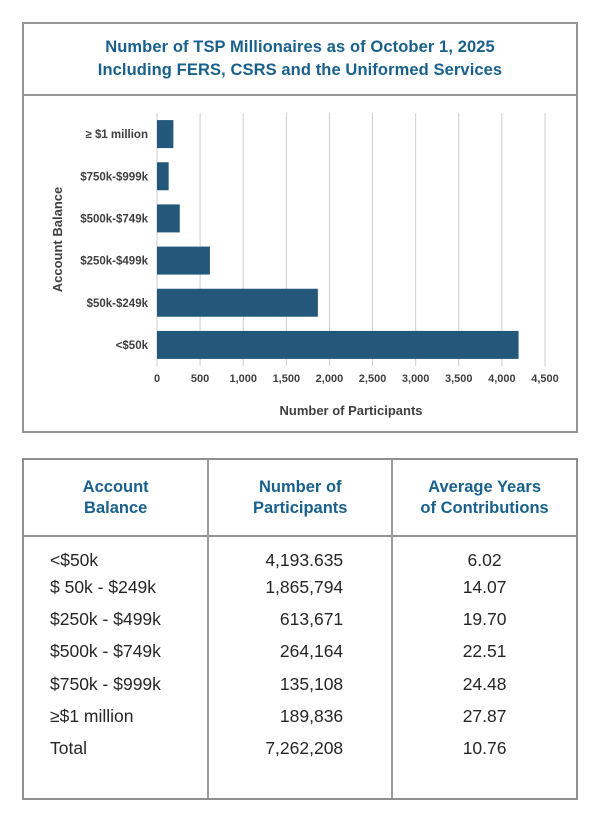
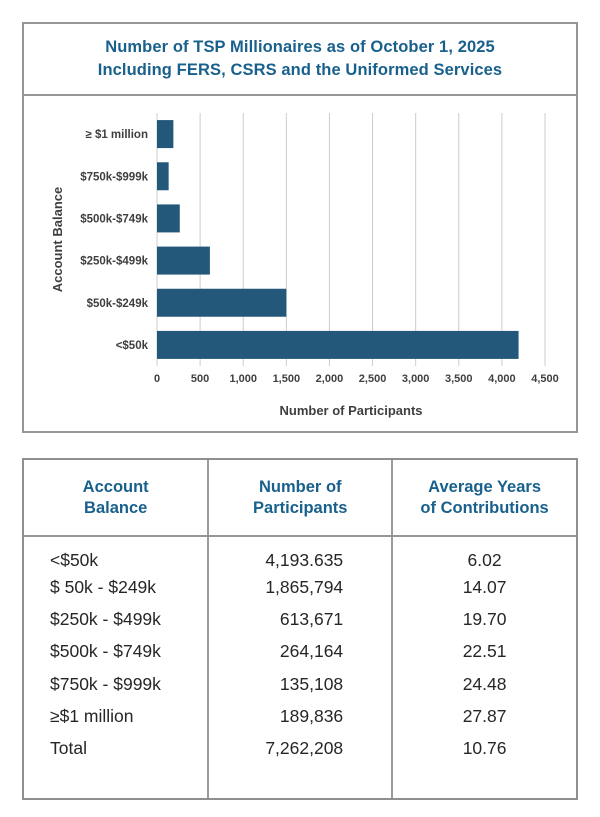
$50k-$249k: 1900 -> 1500
